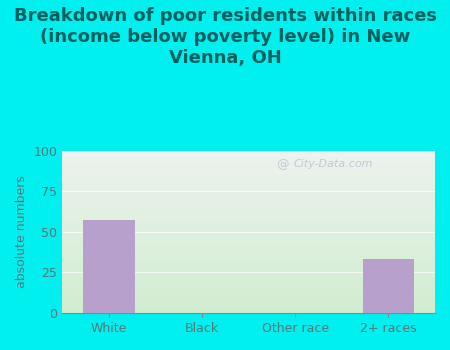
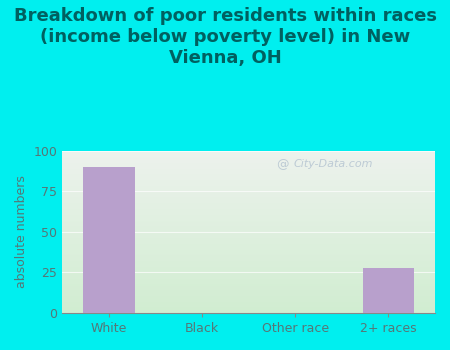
White: 57 -> 90
2+ races: 33 -> 28
